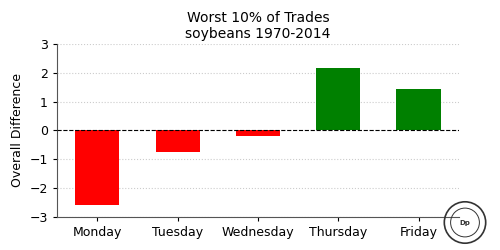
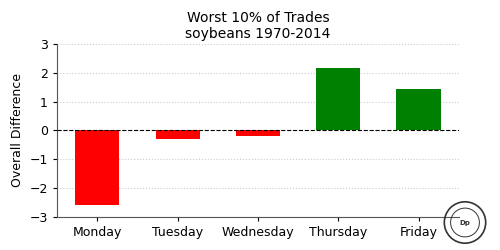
Tuesday: -0.75 -> -0.30
